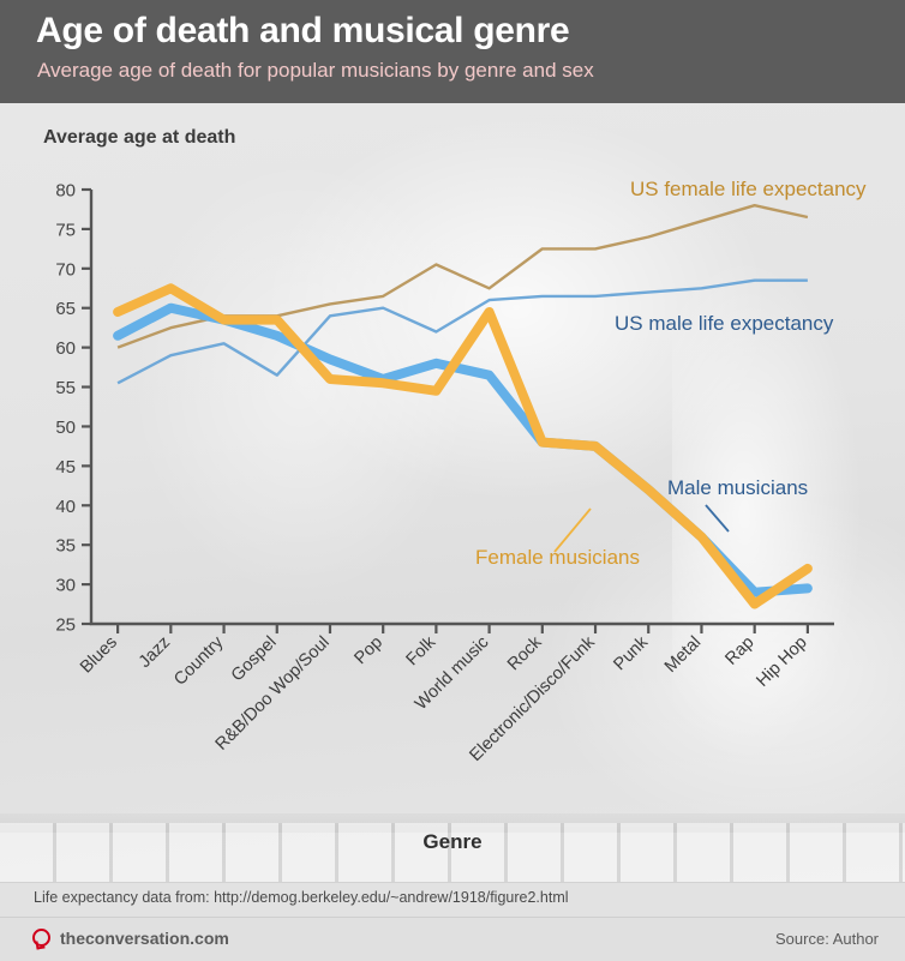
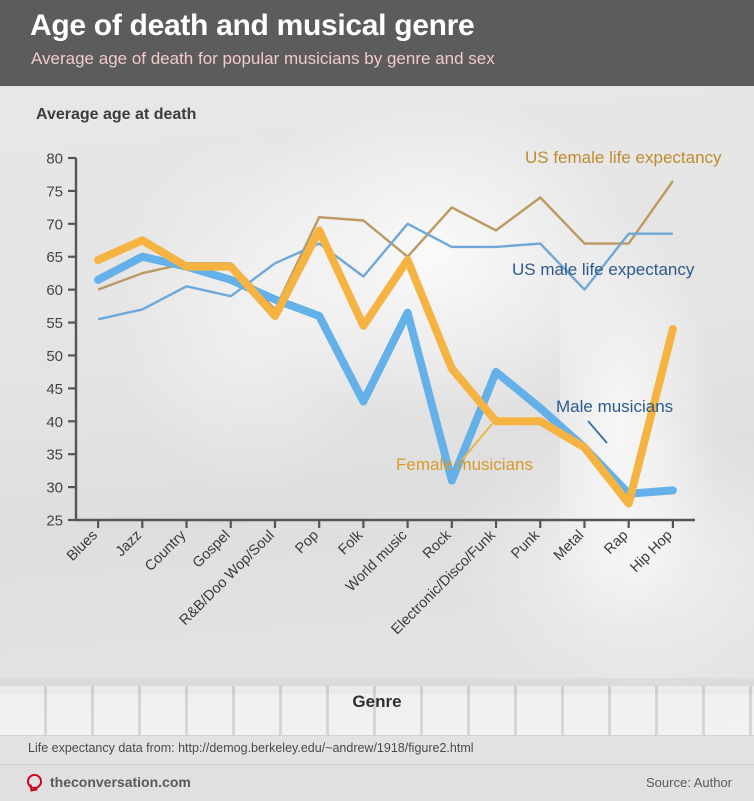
US male life expectancy/Jazz: 59 -> 57
US male life expectancy/Gospel: 56 -> 59
US female life expectancy/R&B/Doo Wop/Soul: 66 -> 57
Female musicians/Pop: 56 -> 69
US female life expectancy/Pop: 66 -> 71
US male life expectancy/Pop: 65 -> 67
Male musicians/Folk: 58 -> 43
US female life expectancy/World music: 68 -> 65
US male life expectancy/World music: 66 -> 70
Male musicians/Rock: 48 -> 31
Female musicians/Electronic/Disco/Funk: 48 -> 40
US female life expectancy/Electronic/Disco/Funk: 72 -> 69
Female musicians/Punk: 42 -> 40
US female life expectancy/Metal: 76 -> 67
US male life expectancy/Metal: 68 -> 60
US female life expectancy/Rap: 78 -> 67
Female musicians/Hip Hop: 32 -> 54
